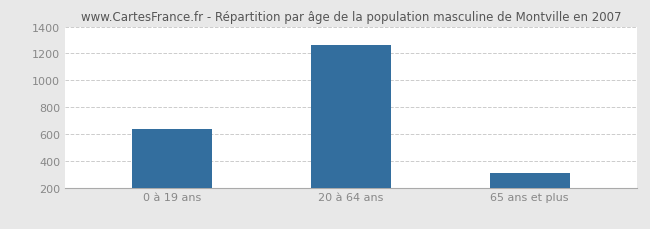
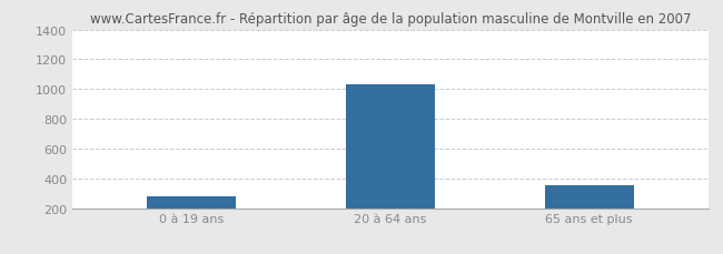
0 à 19 ans: 630 -> 280
20 à 64 ans: 1260 -> 1030
65 ans et plus: 310 -> 350
